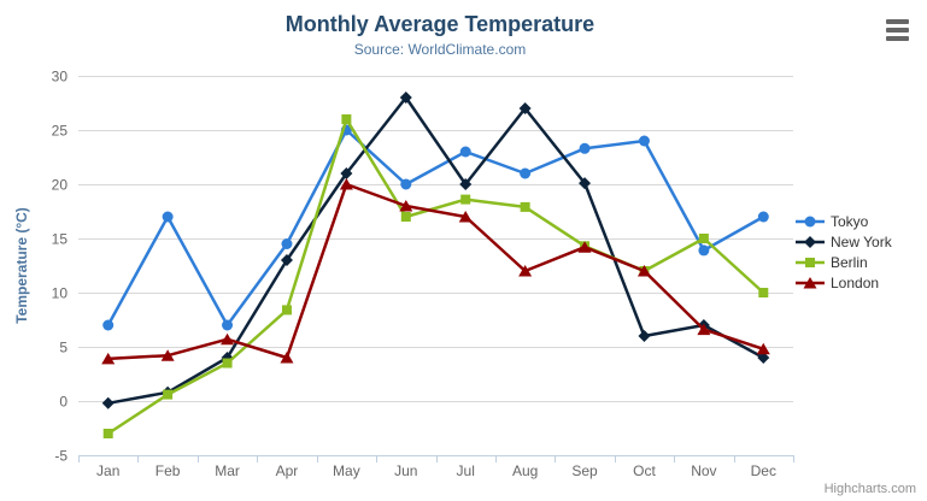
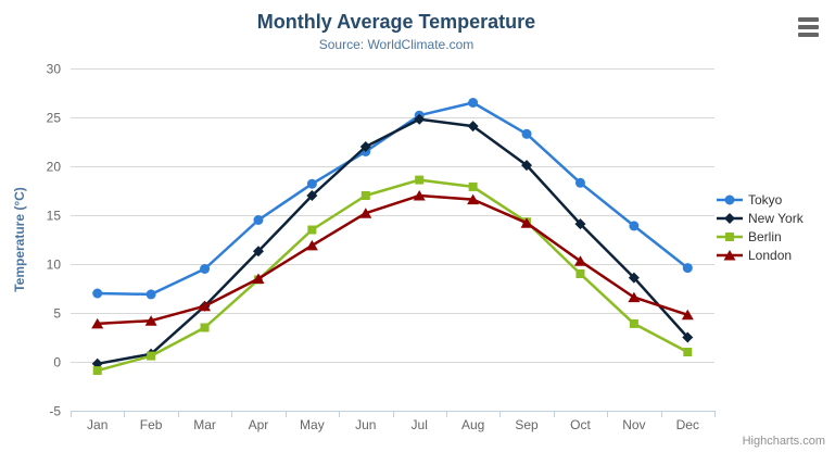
Berlin/Jan: -3 -> -1
Tokyo/Feb: 17 -> 7
Tokyo/Mar: 7 -> 10
New York/Mar: 4 -> 6
New York/Apr: 13 -> 11
London/Apr: 4 -> 8
Tokyo/May: 25 -> 18
New York/May: 21 -> 17
Berlin/May: 26 -> 14
London/May: 20 -> 12
Tokyo/Jun: 20 -> 22
New York/Jun: 28 -> 22
London/Jun: 18 -> 15
Tokyo/Jul: 23 -> 25
New York/Jul: 20 -> 25
Tokyo/Aug: 21 -> 26
New York/Aug: 27 -> 24
London/Aug: 12 -> 17
Tokyo/Oct: 24 -> 18
New York/Oct: 6 -> 14
Berlin/Oct: 12 -> 9
London/Oct: 12 -> 10
New York/Nov: 7 -> 9
Berlin/Nov: 15 -> 4
Tokyo/Dec: 17 -> 10
New York/Dec: 4 -> 2
Berlin/Dec: 10 -> 1
